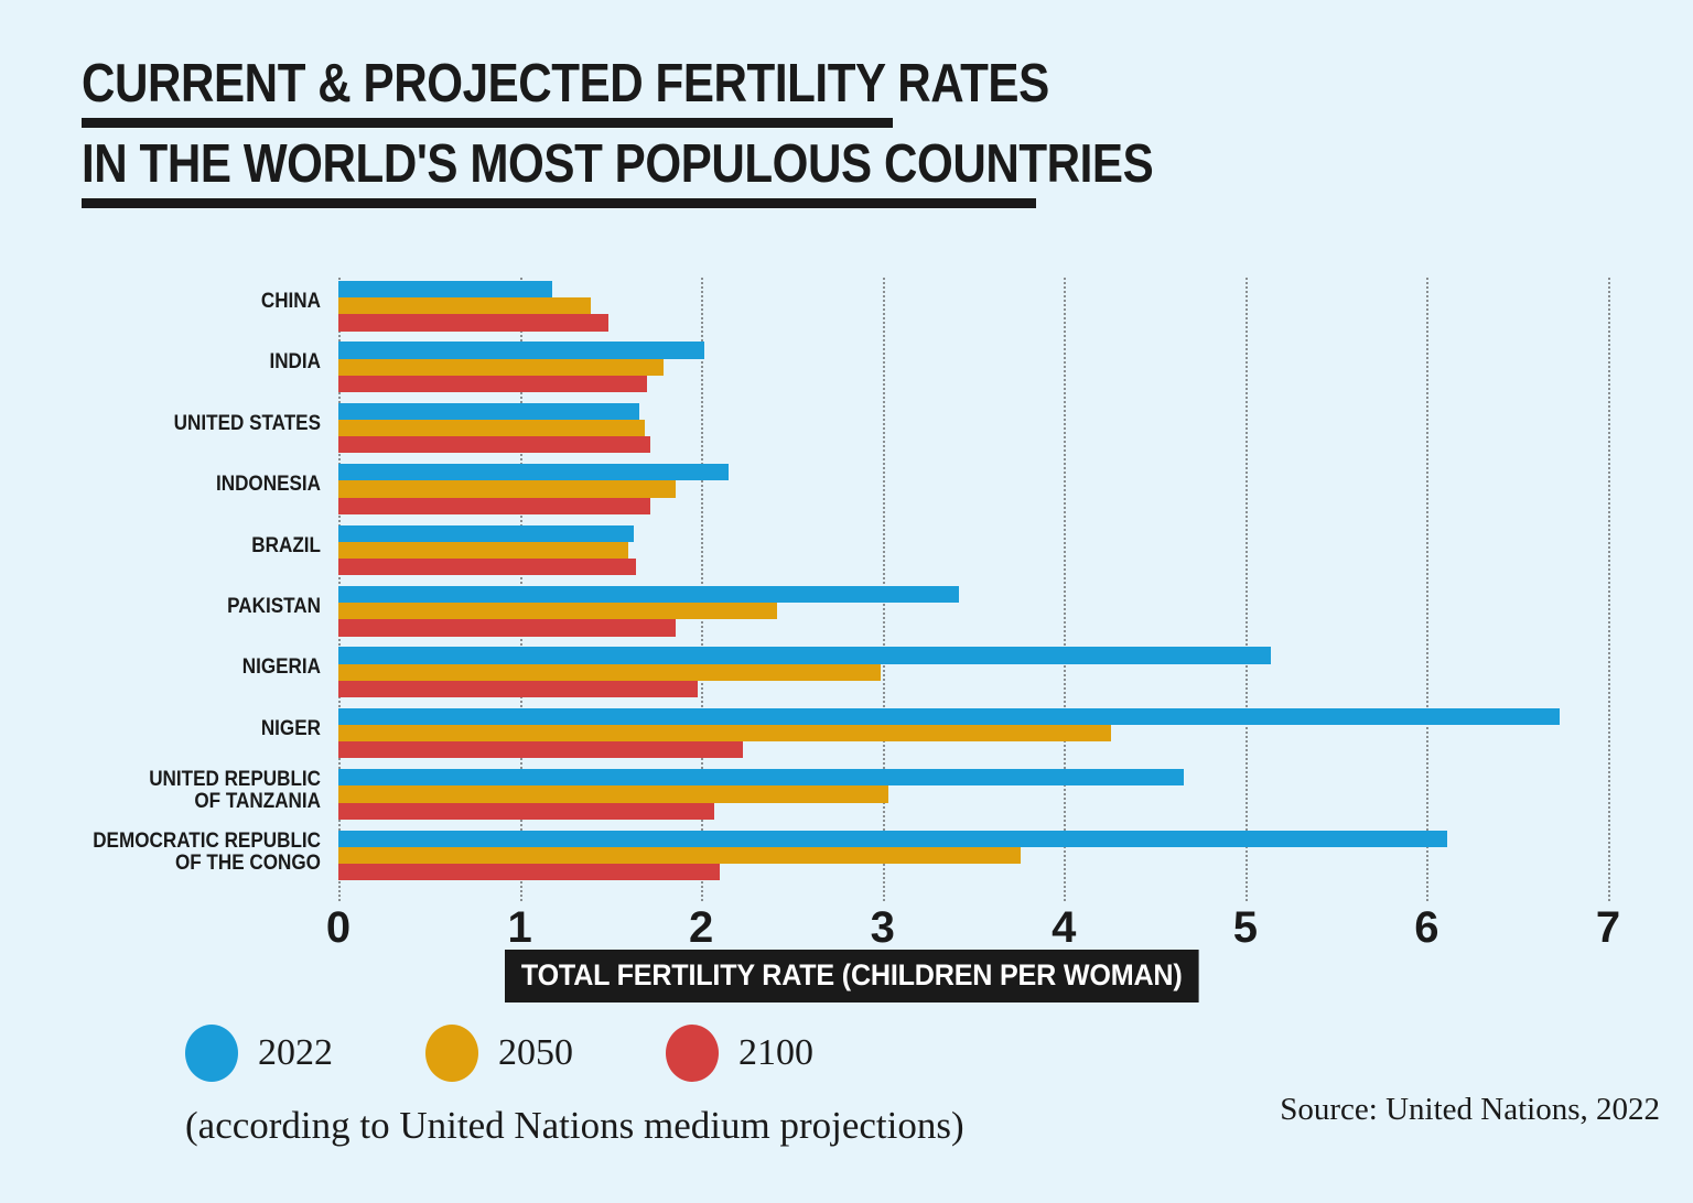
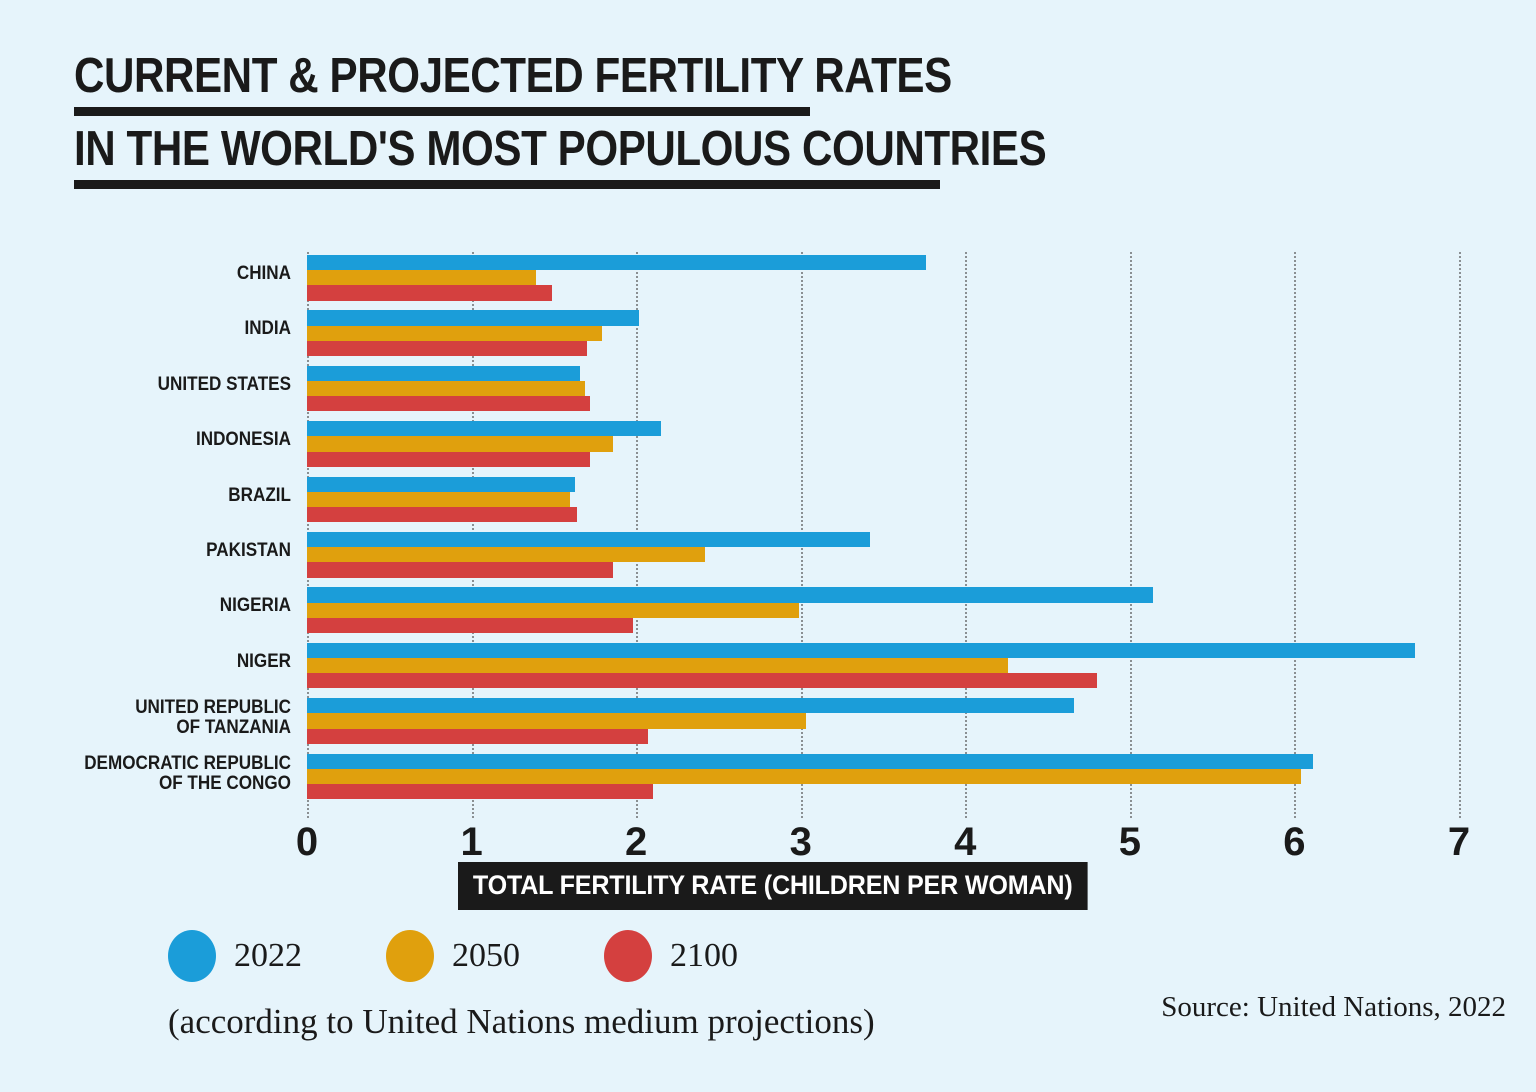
2022/CHINA: 1.18 -> 3.76
2100/NIGER: 2.23 -> 4.80
2050/DEMOCRATIC REPUBLIC OF THE CONGO: 3.76 -> 6.04
